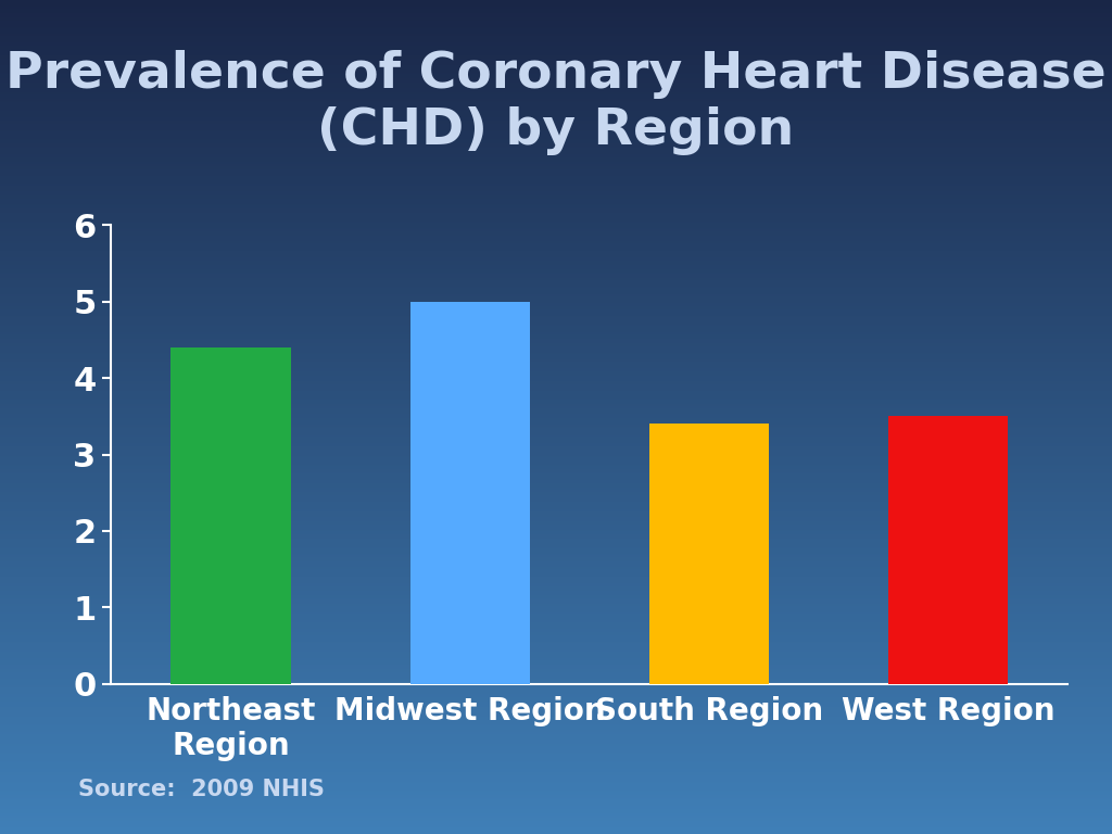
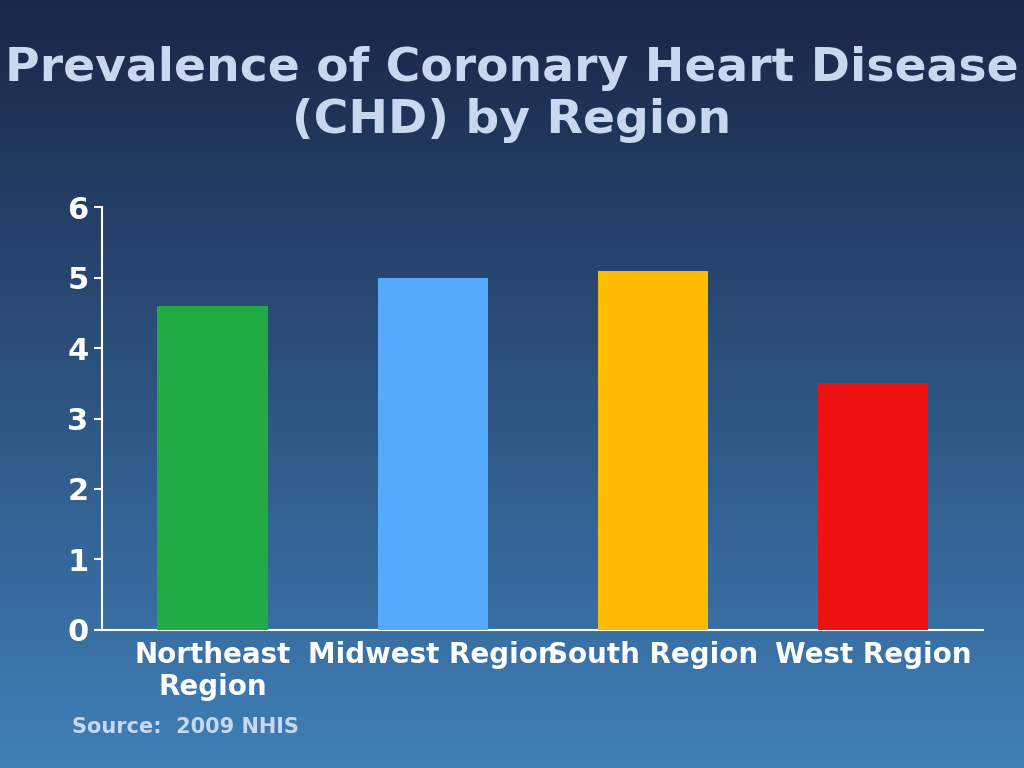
Northeast Region: 4.4 -> 4.6
South Region: 3.4 -> 5.1
